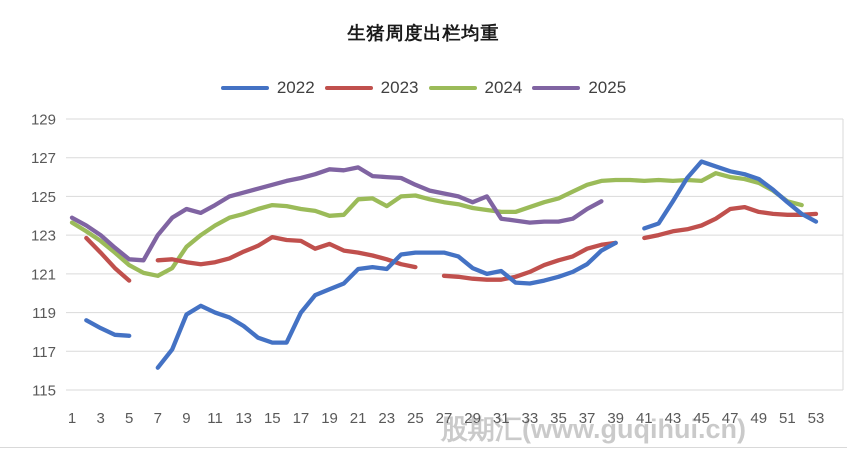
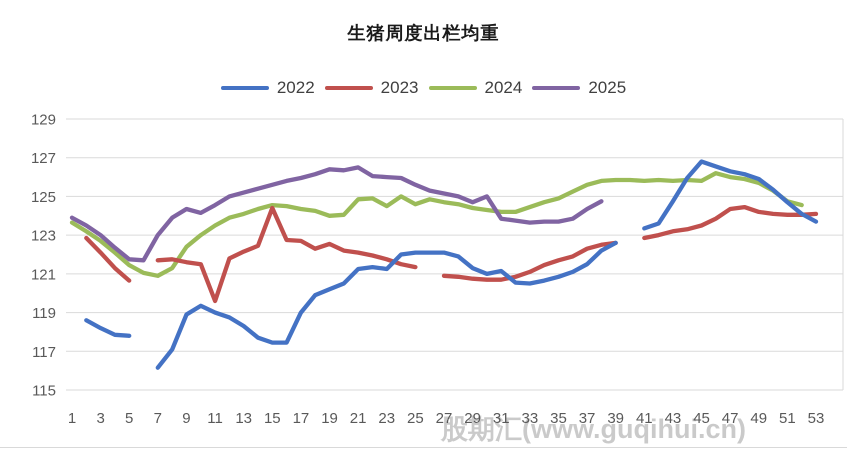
2023/11: 121.6 -> 119.6
2023/15: 122.9 -> 124.4
2024/25: 125.0 -> 124.6
